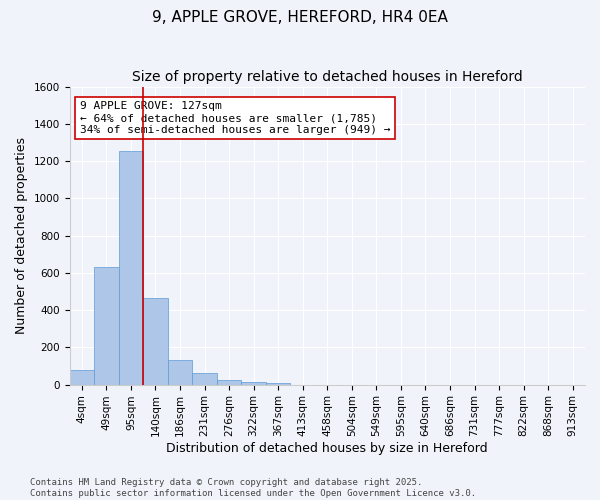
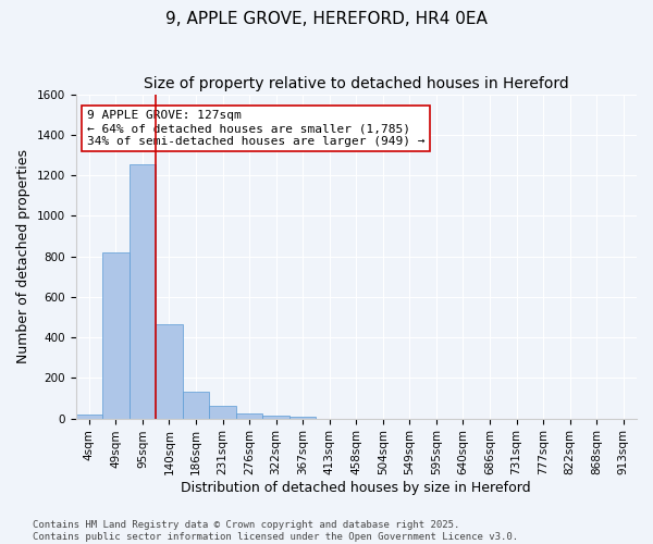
4sqm: 80 -> 20
49sqm: 630 -> 820
